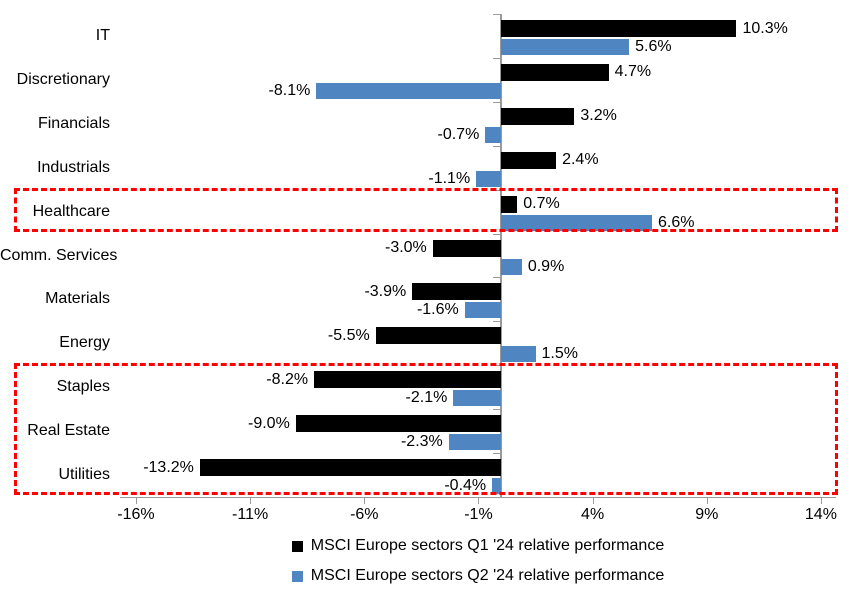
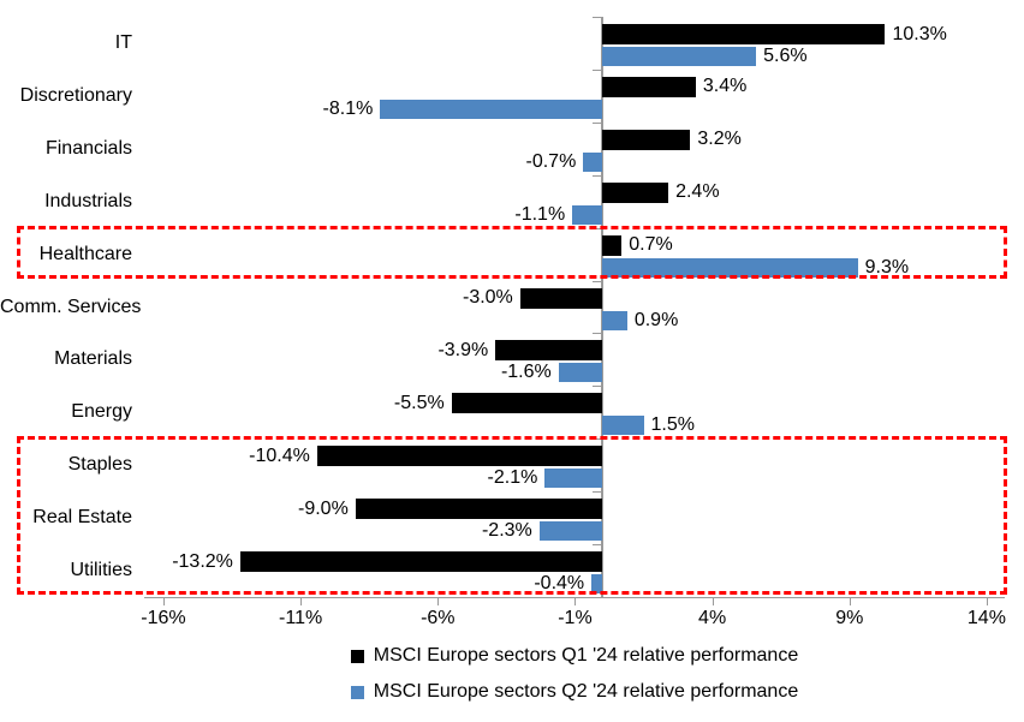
MSCI Europe sectors Q1 '24 relative performance/Discretionary: 4.7% -> 3.4%
MSCI Europe sectors Q2 '24 relative performance/Healthcare: 6.6% -> 9.3%
MSCI Europe sectors Q1 '24 relative performance/Staples: -8.2% -> -10.4%
